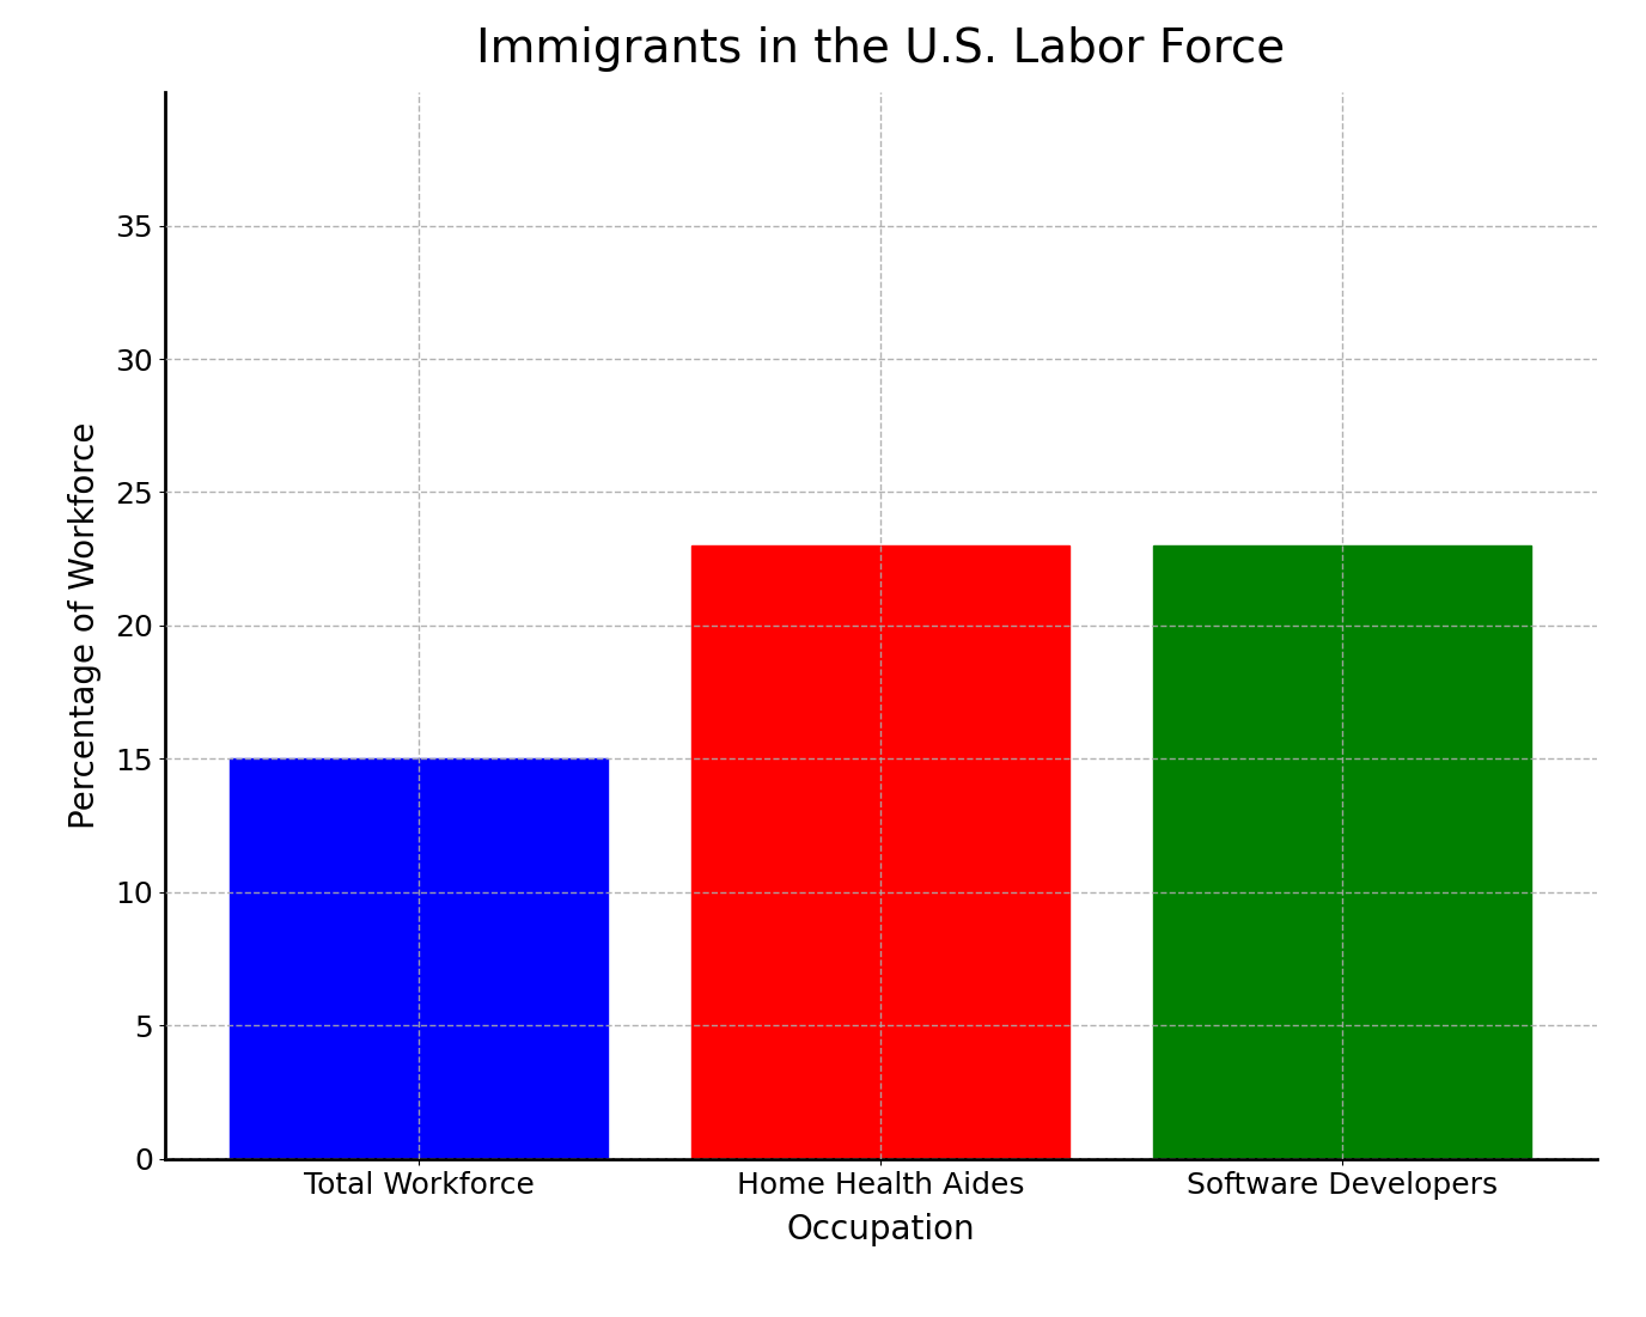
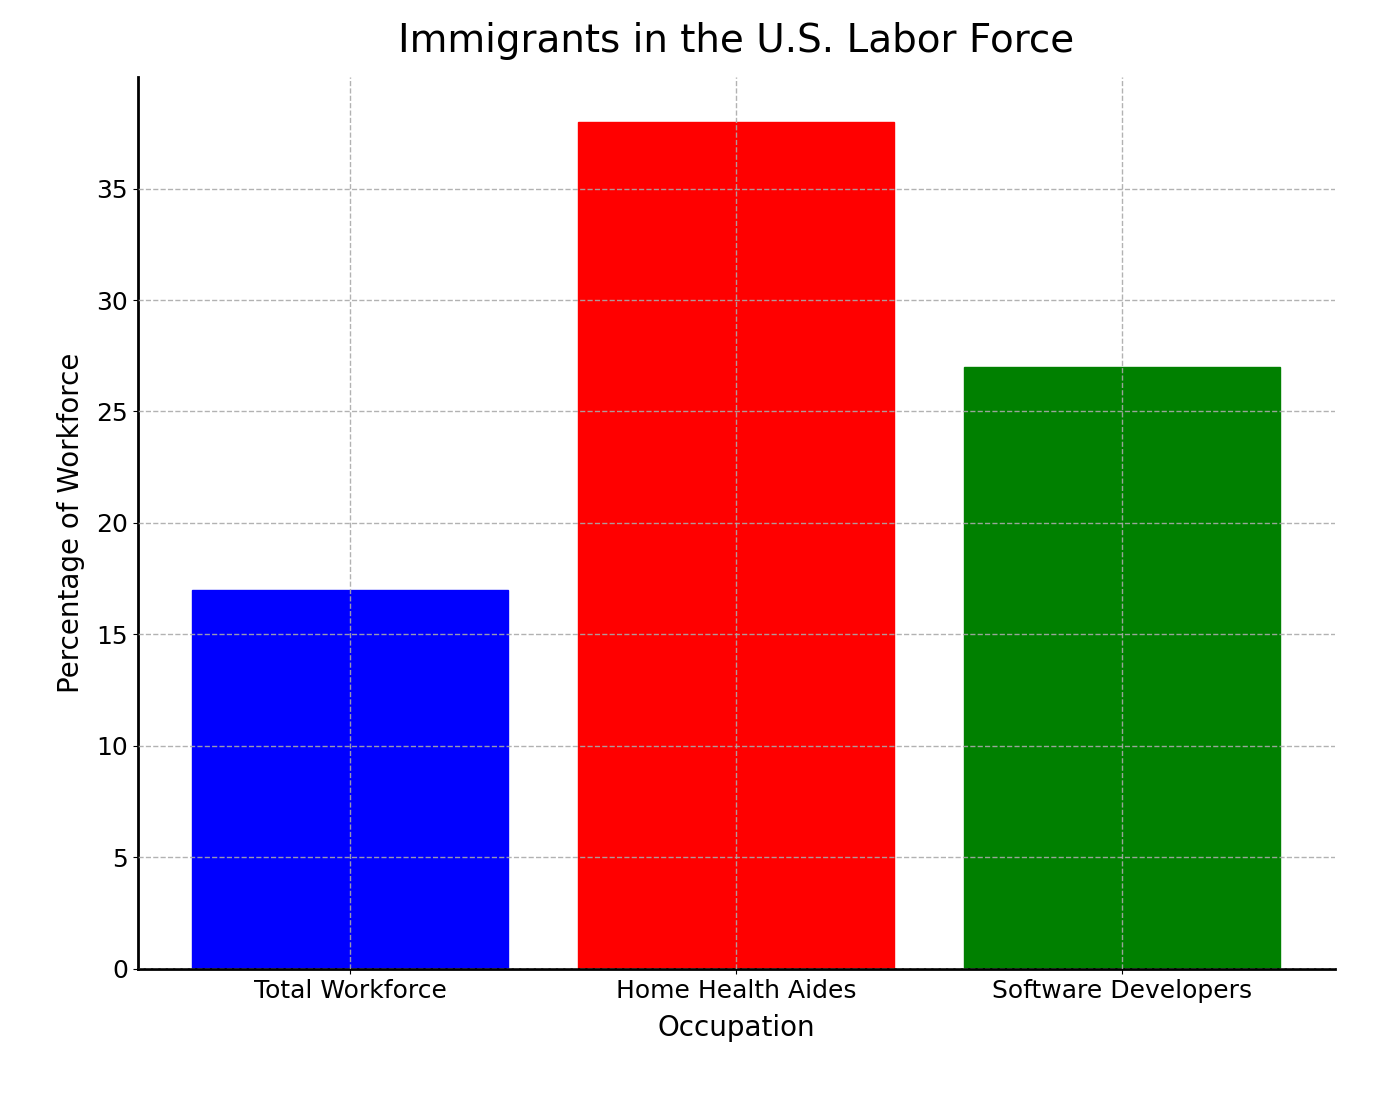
Total Workforce: 15 -> 17
Home Health Aides: 23 -> 38
Software Developers: 23 -> 27
